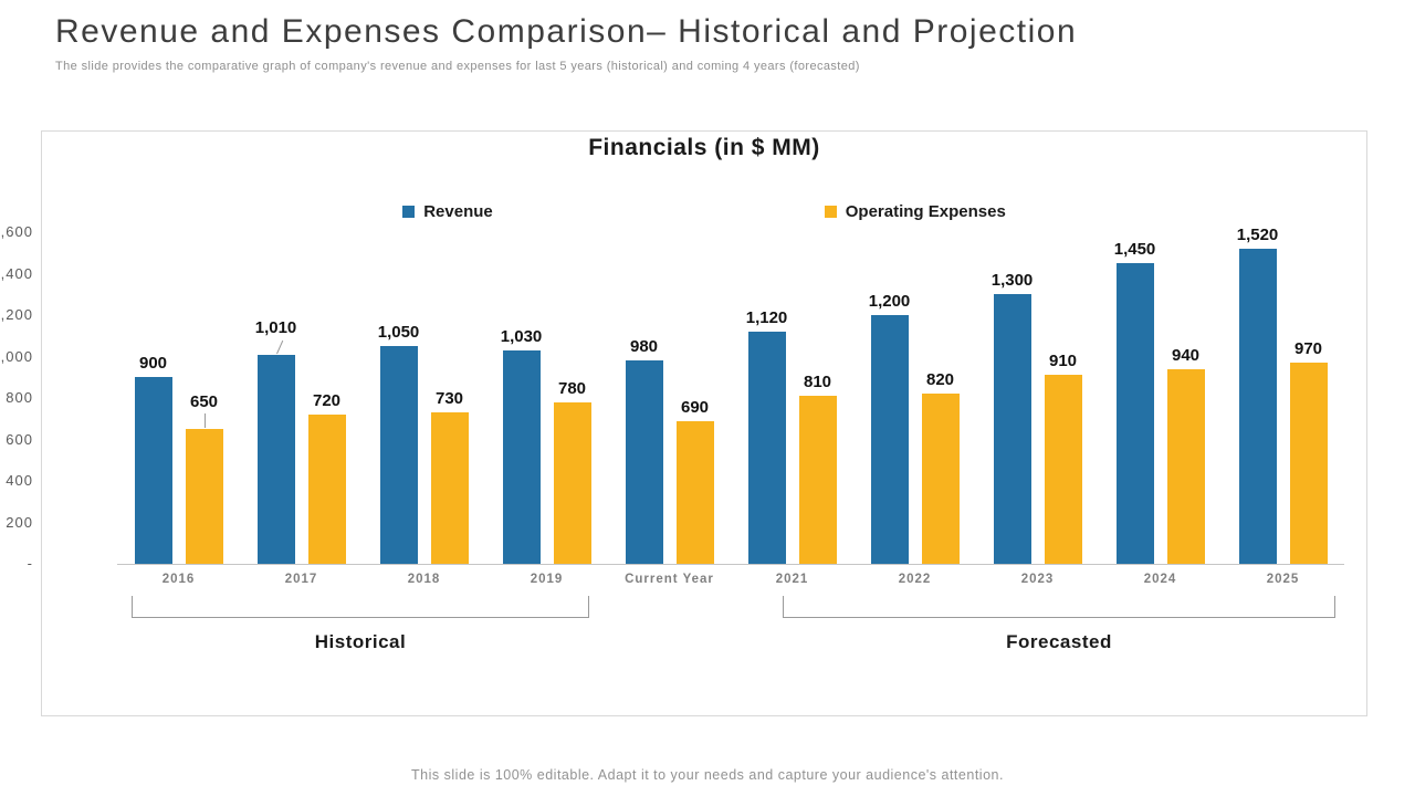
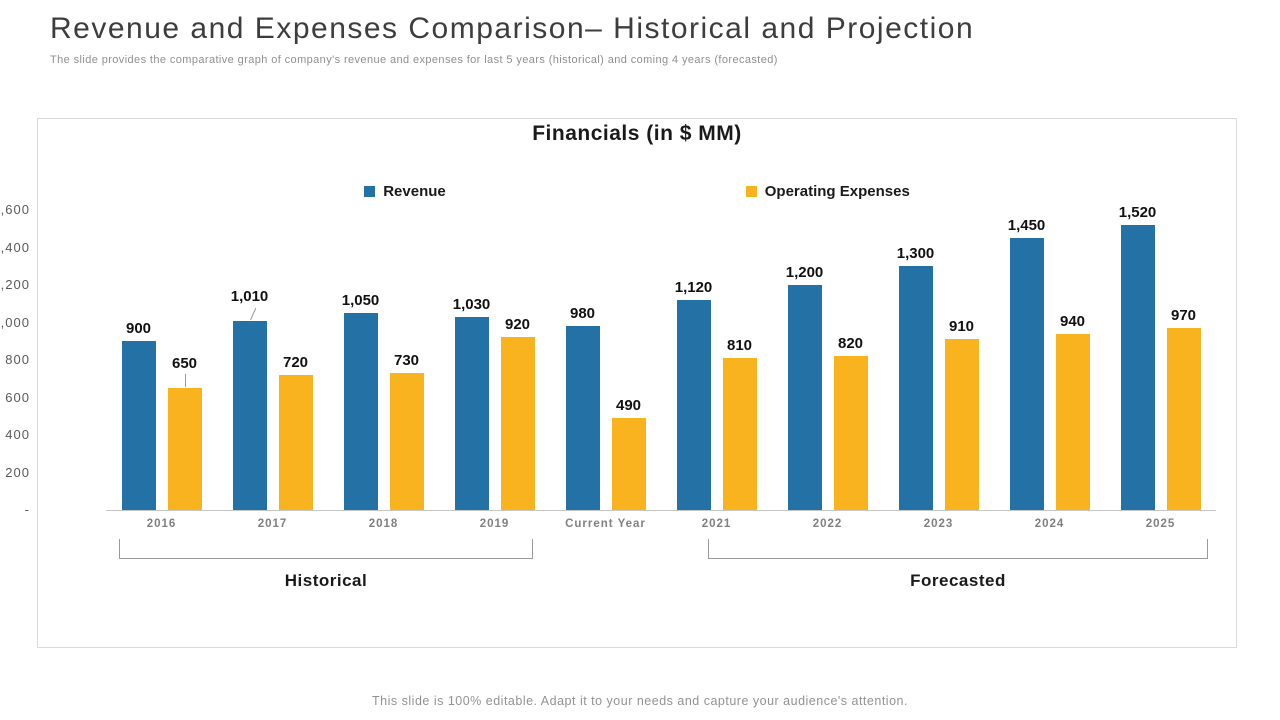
Operating Expenses/2019: 780 -> 920
Operating Expenses/Current Year: 690 -> 490
